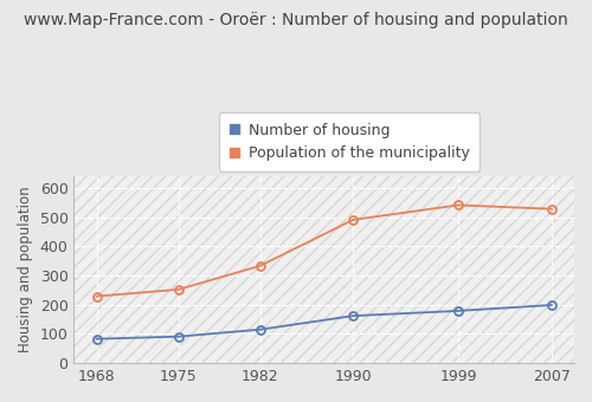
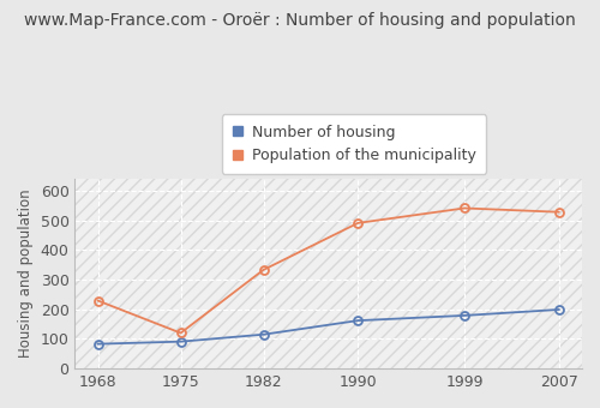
Population of the municipality/1975: 252 -> 120
